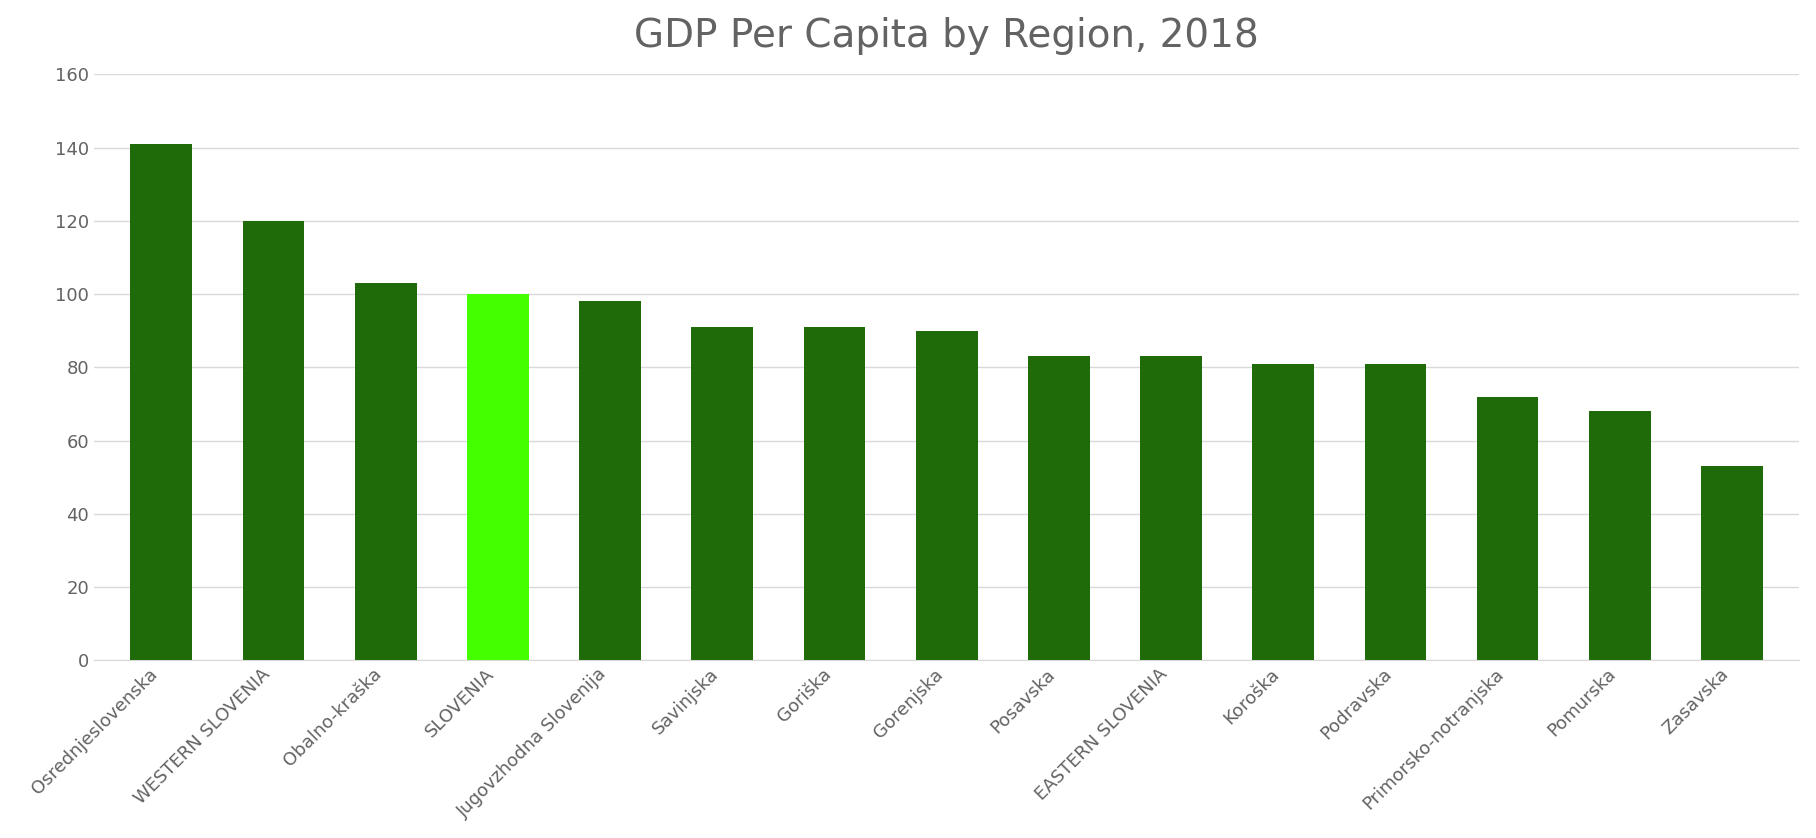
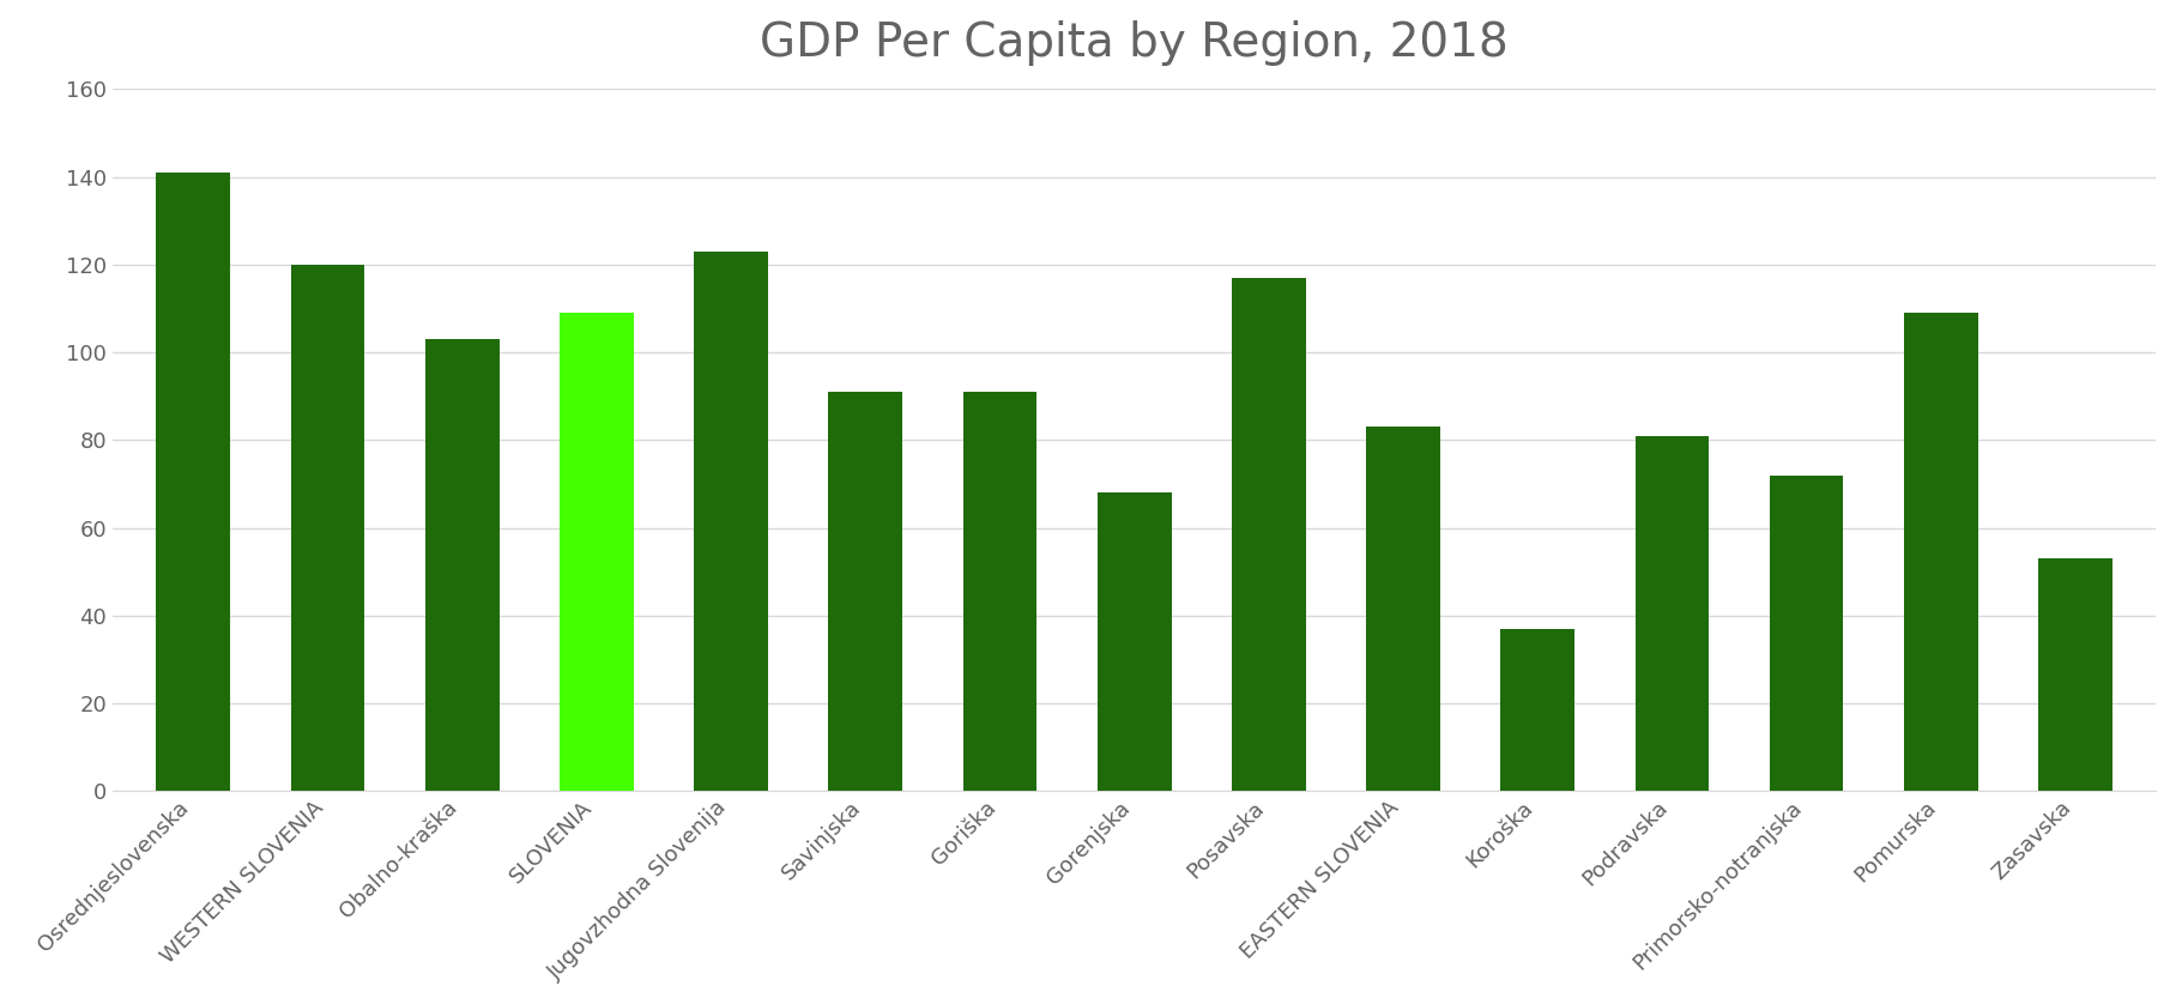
SLOVENIA: 100 -> 109
Jugovzhodna Slovenija: 98 -> 123
Gorenjska: 90 -> 68
Posavska: 83 -> 117
Koroška: 81 -> 37
Pomurska: 68 -> 109
